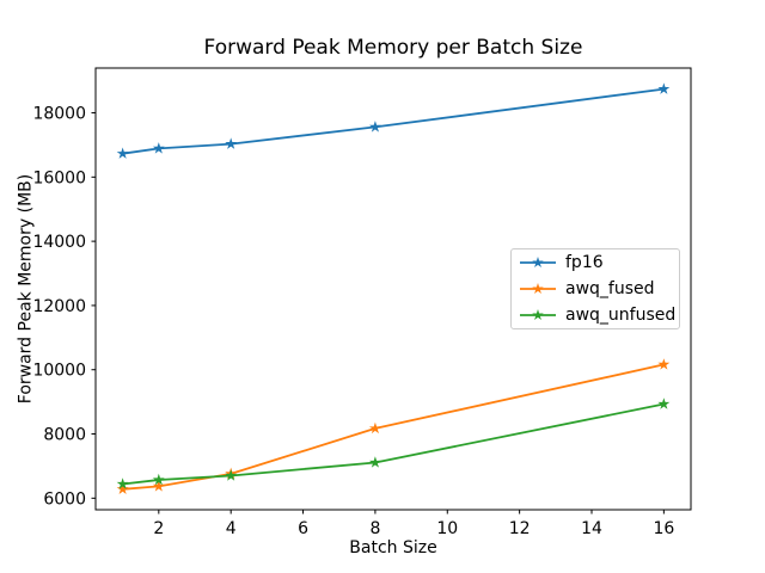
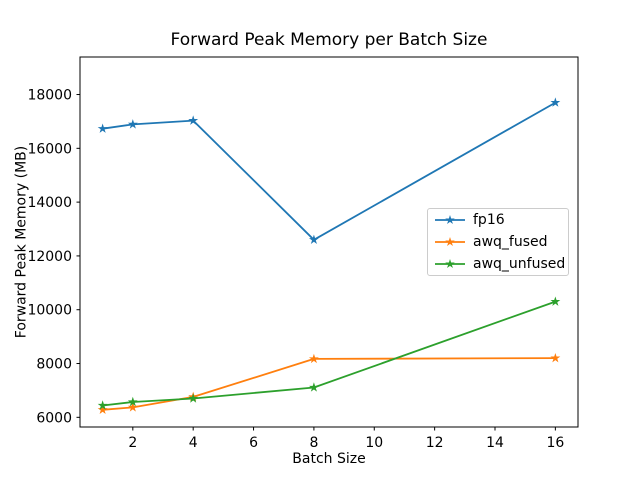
fp16/8: 17600 -> 12600
fp16/16: 18700 -> 17700
awq_fused/16: 10200 -> 8200
awq_unfused/16: 8900 -> 10300
